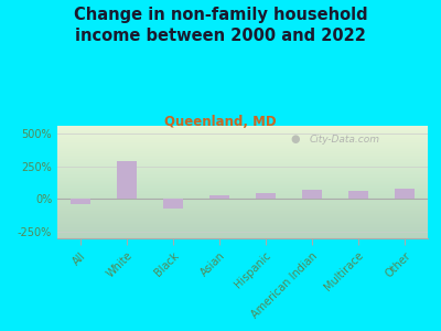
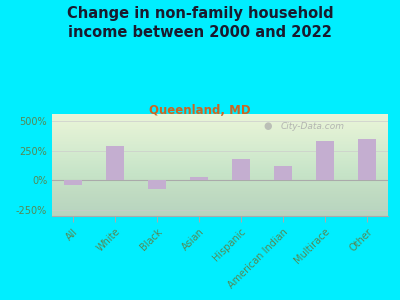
Hispanic: 40% -> 180%
American Indian: 80% -> 120%
Multirace: 60% -> 330%
Other: 80% -> 350%
